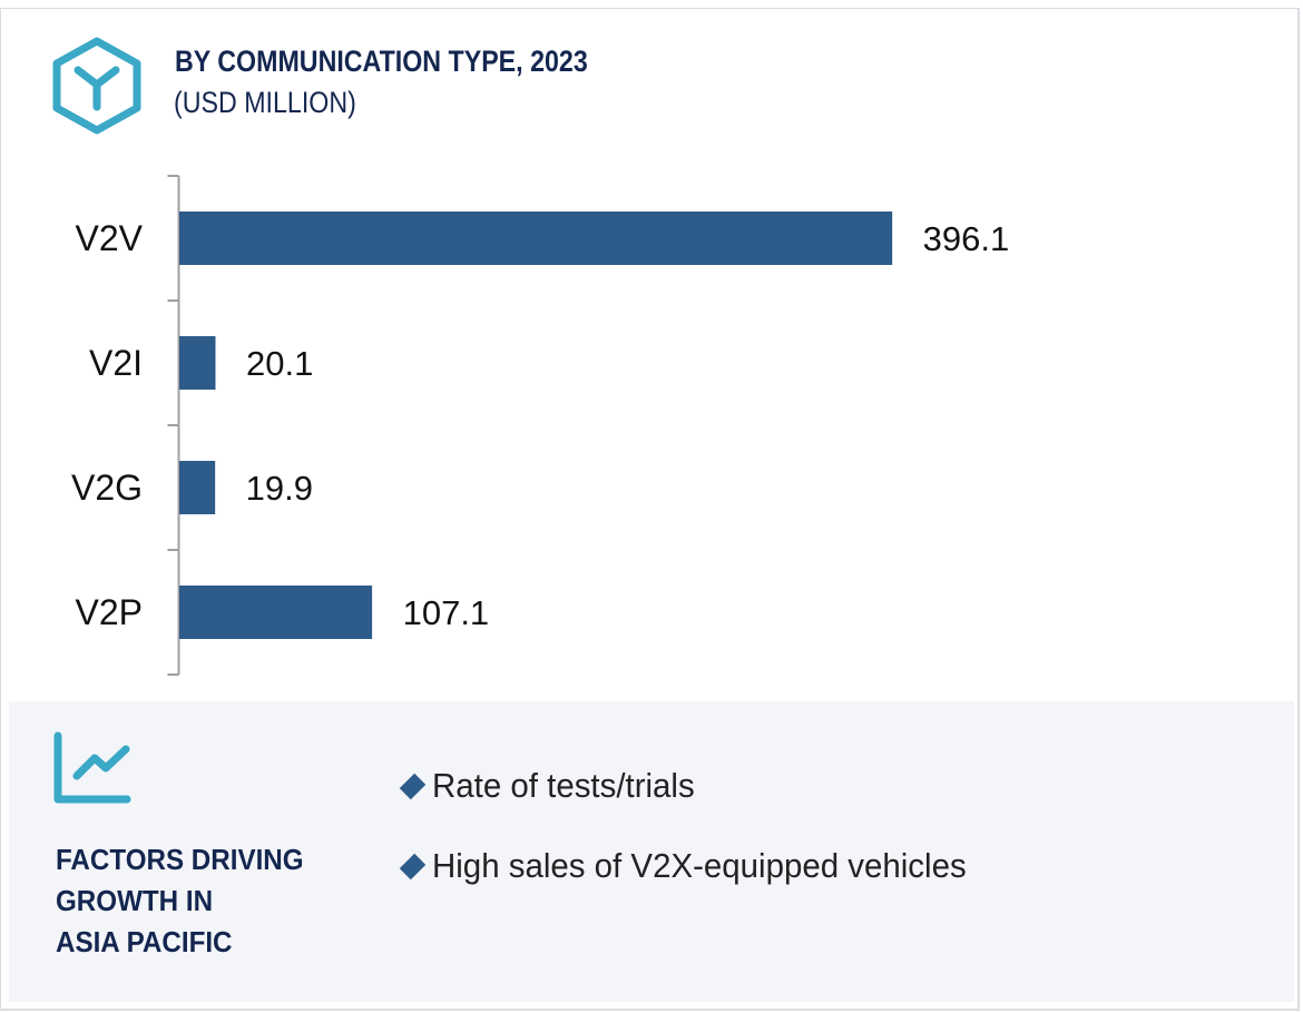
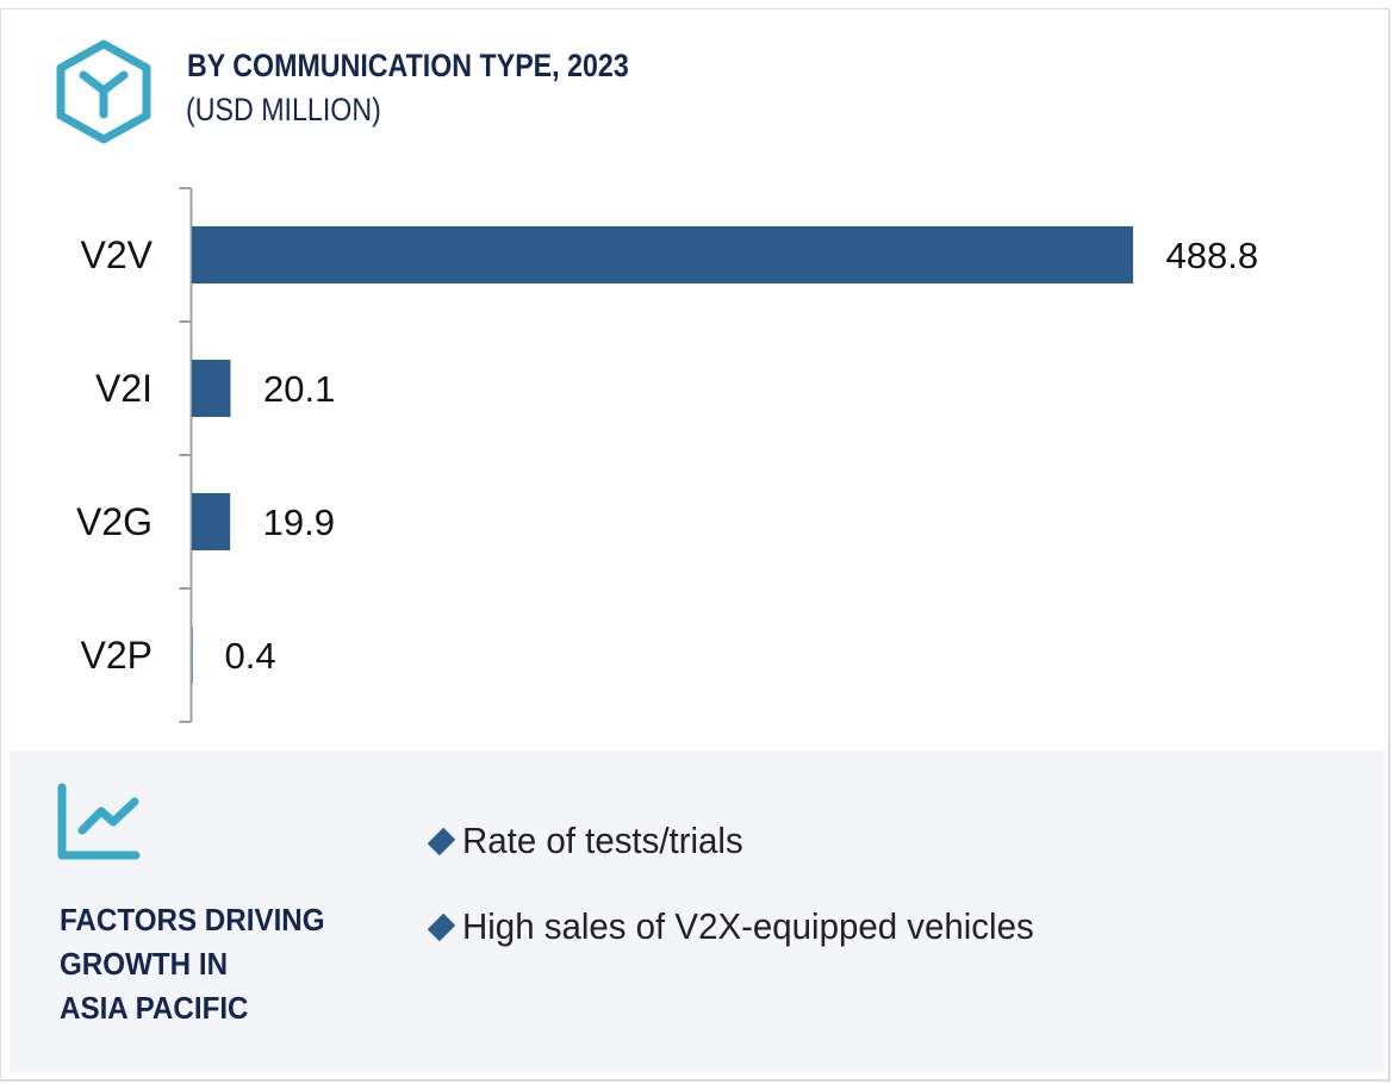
V2V: 396.1 -> 488.8
V2P: 107.1 -> 0.4
